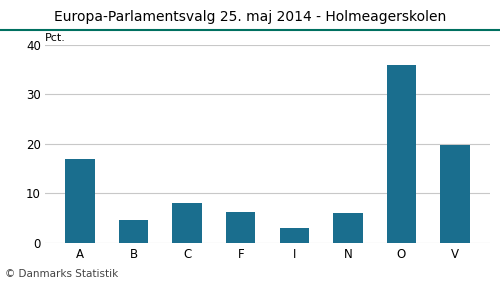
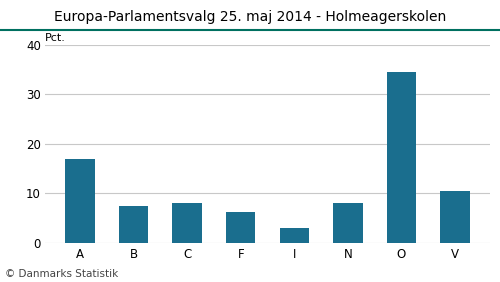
B: 4.5 -> 7.5
N: 6.0 -> 8.0
O: 36.0 -> 34.5
V: 19.7 -> 10.5
